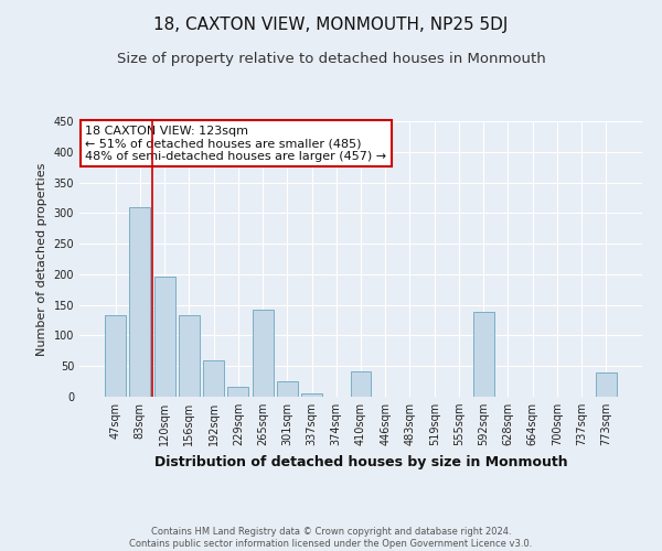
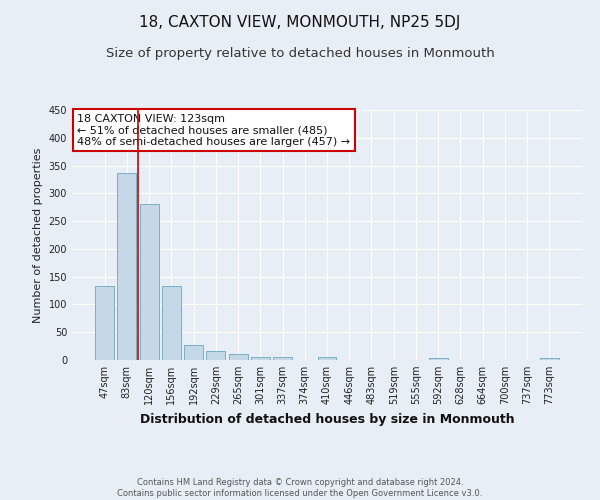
83sqm: 310 -> 336
120sqm: 196 -> 281
192sqm: 60 -> 27
265sqm: 142 -> 11
301sqm: 26 -> 6
410sqm: 42 -> 5
592sqm: 138 -> 3
773sqm: 40 -> 3
